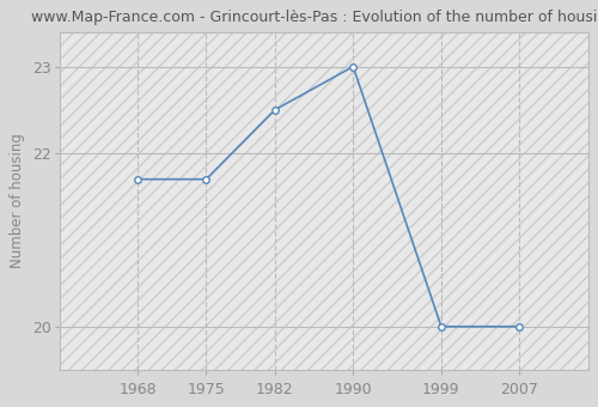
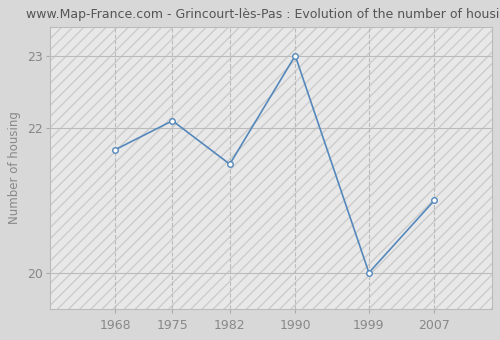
1975: 21.7 -> 22.1
1982: 22.5 -> 21.5
2007: 20.0 -> 21.0
